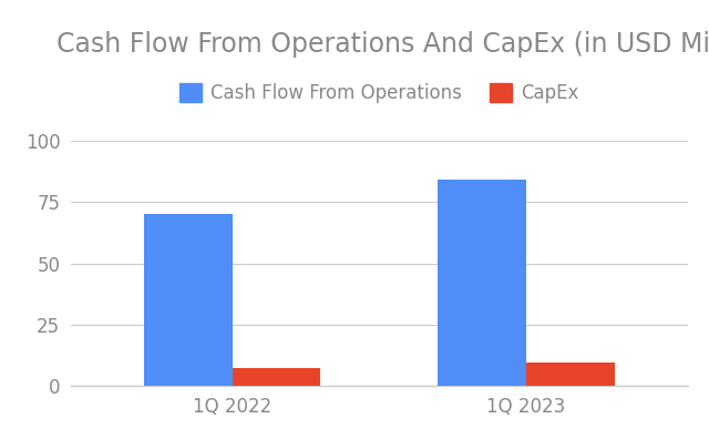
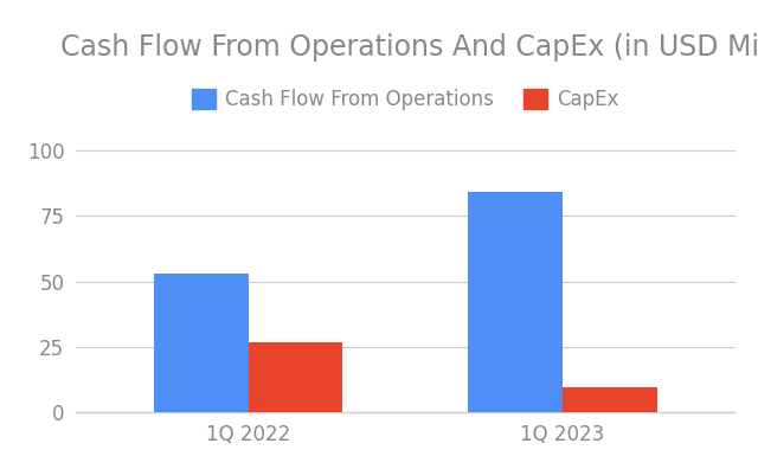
Cash Flow From Operations/1Q 2022: 70 -> 53
CapEx/1Q 2022: 7.5 -> 27.0
